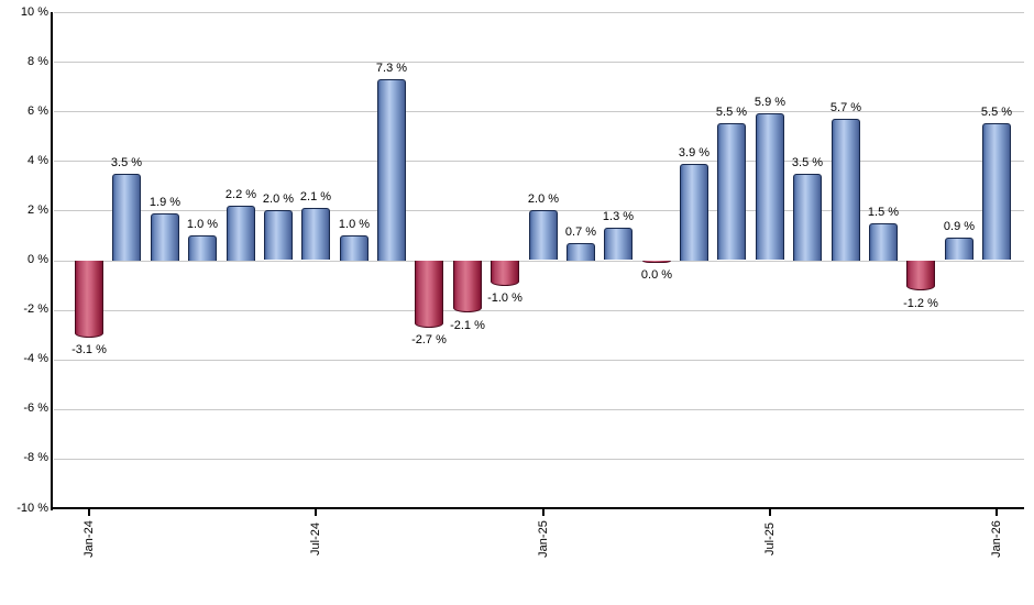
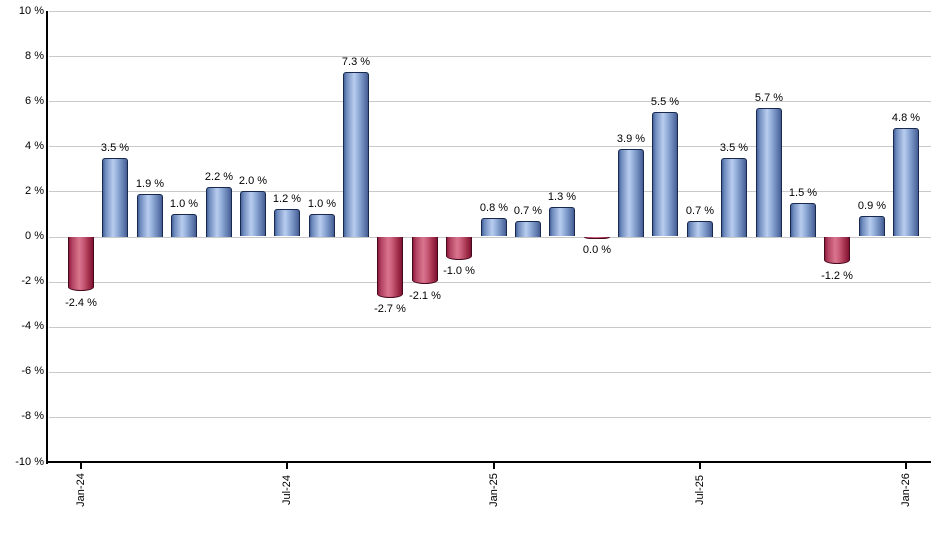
Jan-24: -3.1 -> -2.4
Jul-24: 2.1 -> 1.2
Jan-25: 2.0 -> 0.8
Jul-25: 5.9 -> 0.7
Jan-26: 5.5 -> 4.8
